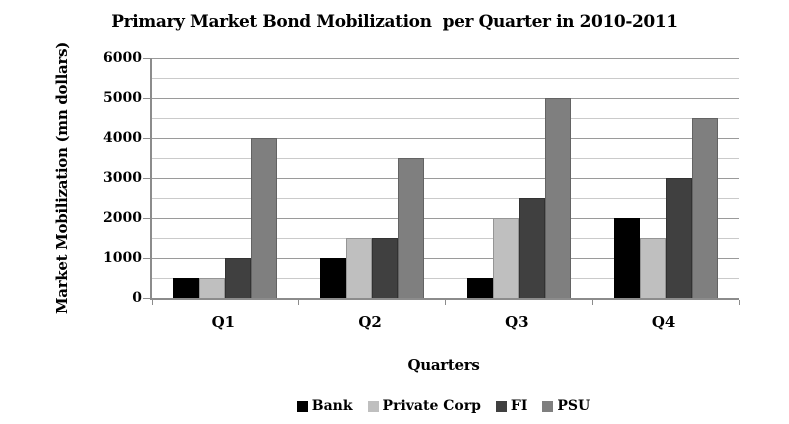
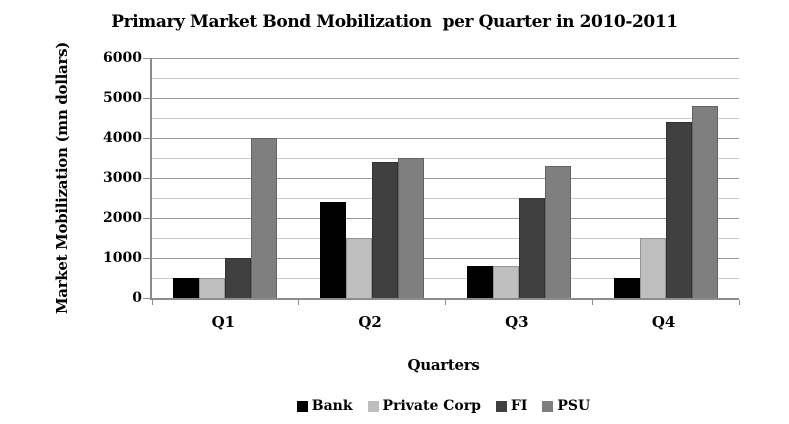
Bank/Q2: 1000 -> 2400
FI/Q2: 1500 -> 3400
Bank/Q3: 500 -> 800
Private Corp/Q3: 2000 -> 800
PSU/Q3: 5000 -> 3300
Bank/Q4: 2000 -> 500
FI/Q4: 3000 -> 4400
PSU/Q4: 4500 -> 4800
